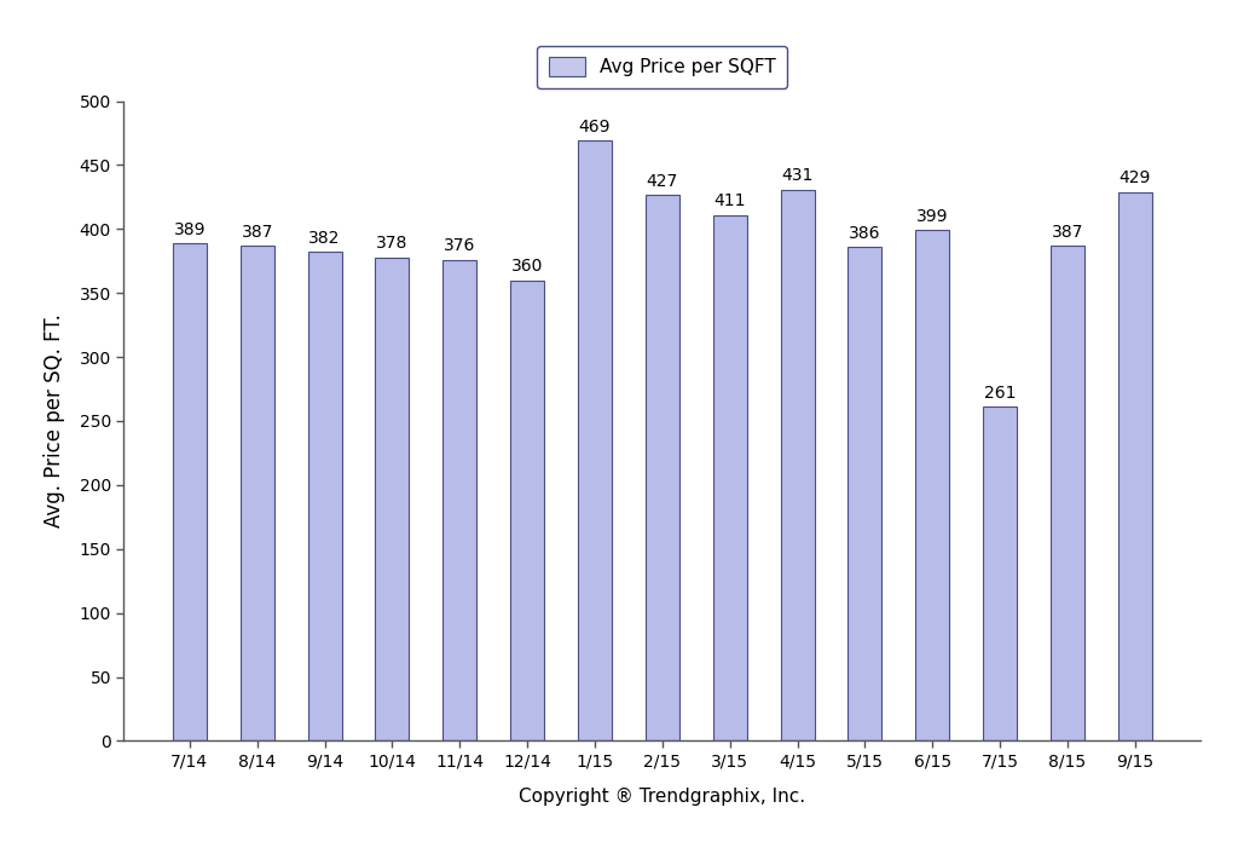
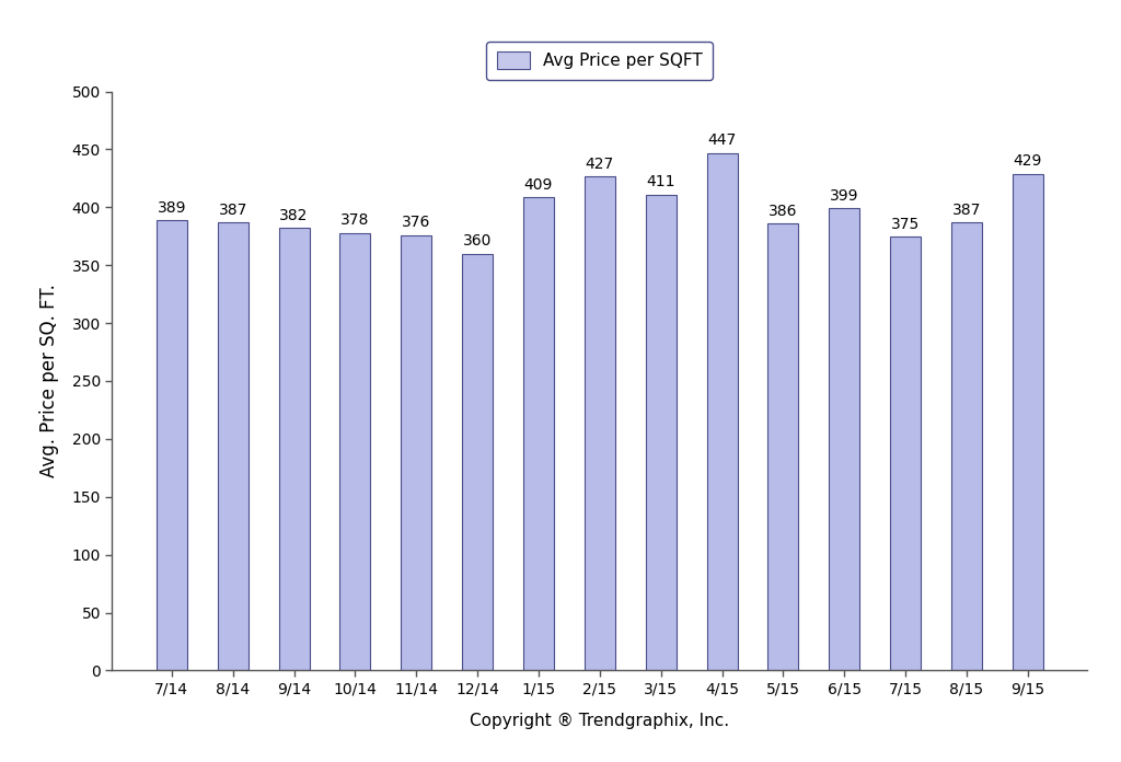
1/15: 469 -> 409
4/15: 431 -> 447
7/15: 261 -> 375
